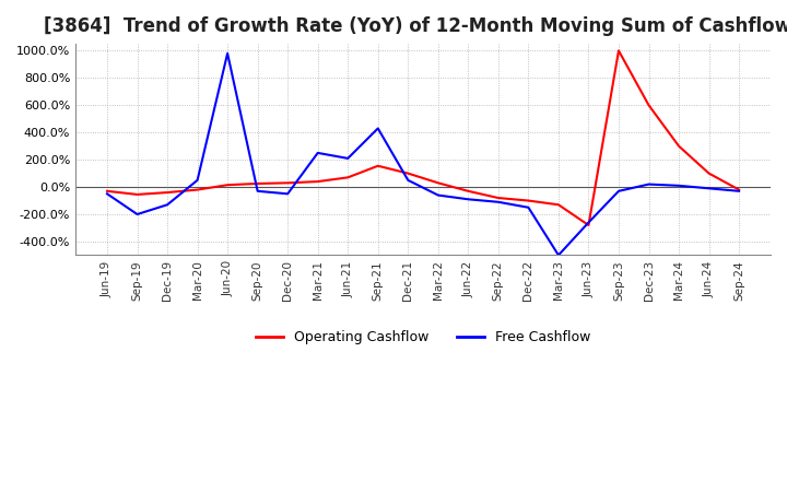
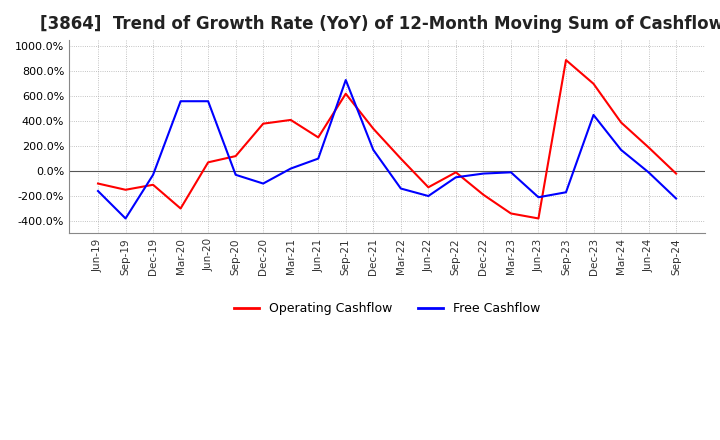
Operating Cashflow/Jun-19: -30% -> -100%
Free Cashflow/Jun-19: -50% -> -160%
Operating Cashflow/Sep-19: -60% -> -150%
Free Cashflow/Sep-19: -200% -> -380%
Operating Cashflow/Dec-19: -40% -> -110%
Free Cashflow/Dec-19: -130% -> -30%
Operating Cashflow/Mar-20: -20% -> -300%
Free Cashflow/Mar-20: 50% -> 560%
Operating Cashflow/Jun-20: 20% -> 70%
Free Cashflow/Jun-20: 980% -> 560%
Operating Cashflow/Sep-20: 20% -> 120%
Operating Cashflow/Dec-20: 30% -> 380%
Free Cashflow/Dec-20: -50% -> -100%
Operating Cashflow/Mar-21: 40% -> 410%
Free Cashflow/Mar-21: 250% -> 20%
Operating Cashflow/Jun-21: 70% -> 270%
Free Cashflow/Jun-21: 210% -> 100%
Operating Cashflow/Sep-21: 160% -> 620%
Free Cashflow/Sep-21: 430% -> 730%
Operating Cashflow/Dec-21: 100% -> 340%
Free Cashflow/Dec-21: 50% -> 170%
Operating Cashflow/Mar-22: 30% -> 100%
Free Cashflow/Mar-22: -60% -> -140%
Operating Cashflow/Jun-22: -30% -> -130%
Free Cashflow/Jun-22: -90% -> -200%
Operating Cashflow/Sep-22: -80% -> -10%
Free Cashflow/Sep-22: -110% -> -50%
Operating Cashflow/Dec-22: -100% -> -190%
Free Cashflow/Dec-22: -150% -> -20%
Operating Cashflow/Mar-23: -130% -> -340%
Free Cashflow/Mar-23: -500% -> -10%
Operating Cashflow/Jun-23: -280% -> -380%
Free Cashflow/Jun-23: -260% -> -210%
Operating Cashflow/Sep-23: 1000% -> 890%
Free Cashflow/Sep-23: -30% -> -170%
Operating Cashflow/Dec-23: 600% -> 700%
Free Cashflow/Dec-23: 20% -> 450%
Operating Cashflow/Mar-24: 300% -> 390%
Free Cashflow/Mar-24: 10% -> 170%
Operating Cashflow/Jun-24: 100% -> 190%
Free Cashflow/Sep-24: -30% -> -220%
